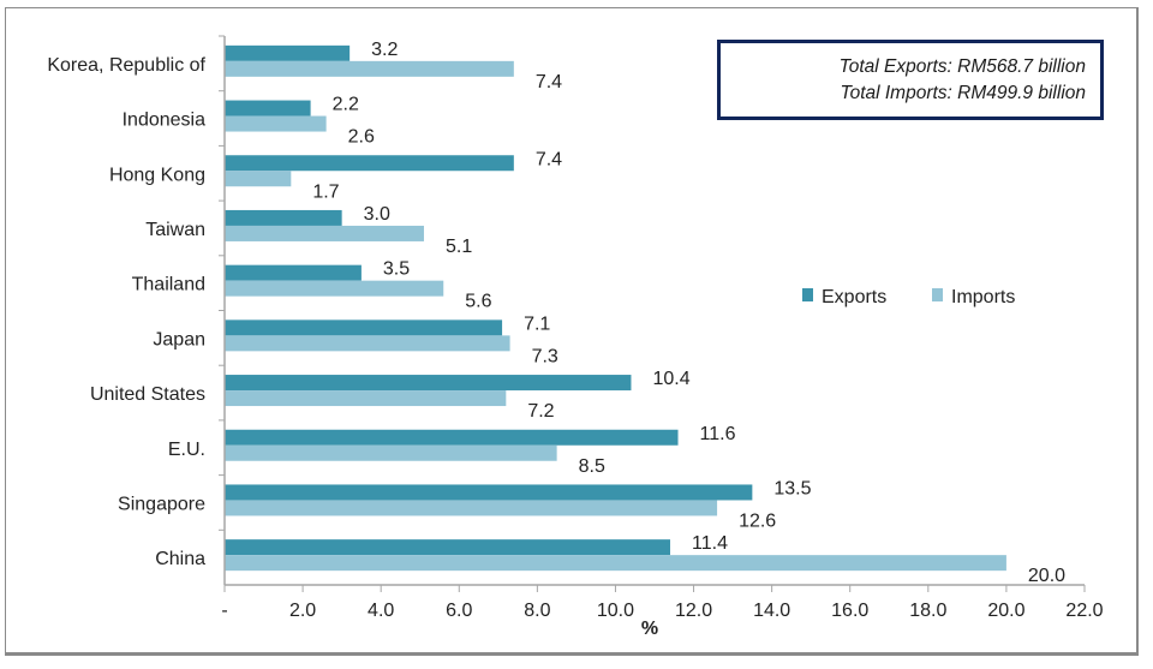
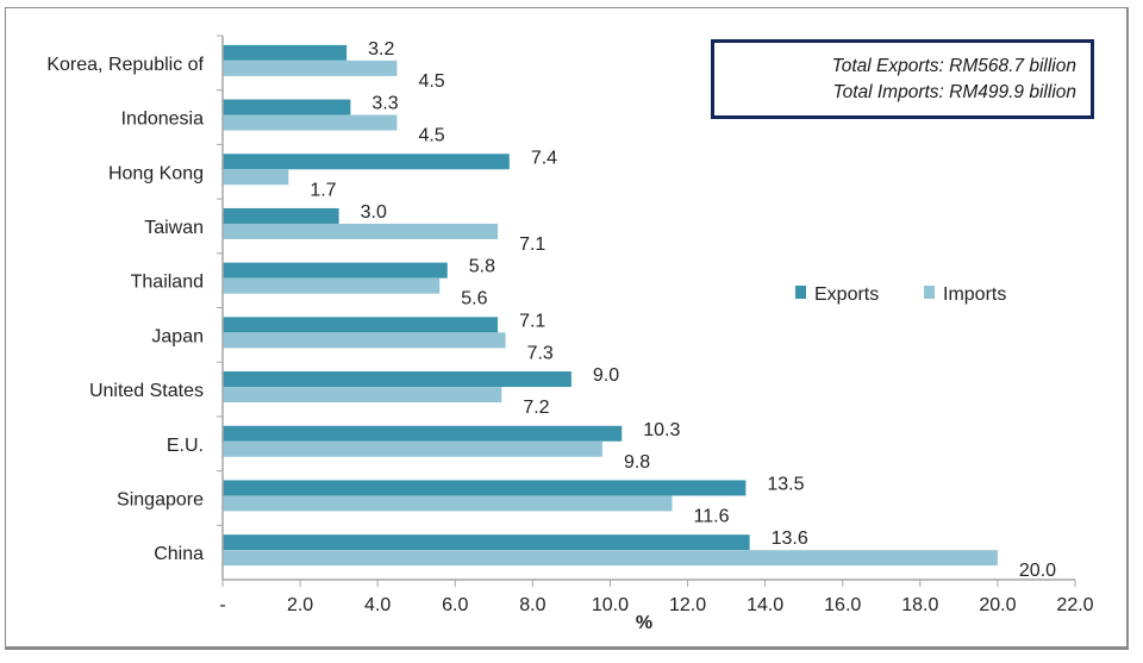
Imports/Korea, Republic of: 7.4 -> 4.5
Exports/Indonesia: 2.2 -> 3.3
Imports/Indonesia: 2.6 -> 4.5
Imports/Taiwan: 5.1 -> 7.1
Exports/Thailand: 3.5 -> 5.8
Exports/United States: 10.4 -> 9.0
Exports/E.U.: 11.6 -> 10.3
Imports/E.U.: 8.5 -> 9.8
Imports/Singapore: 12.6 -> 11.6
Exports/China: 11.4 -> 13.6
